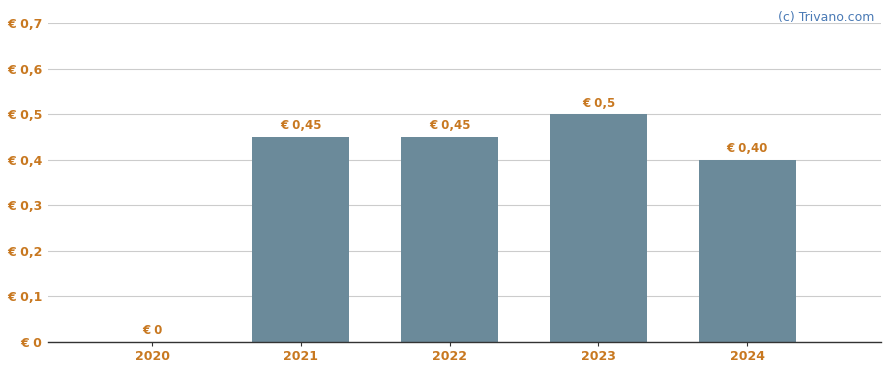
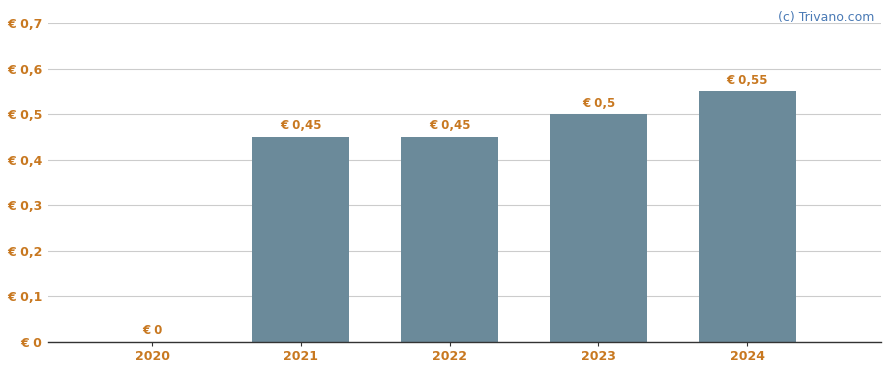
2024: 0,40 -> 0,55
